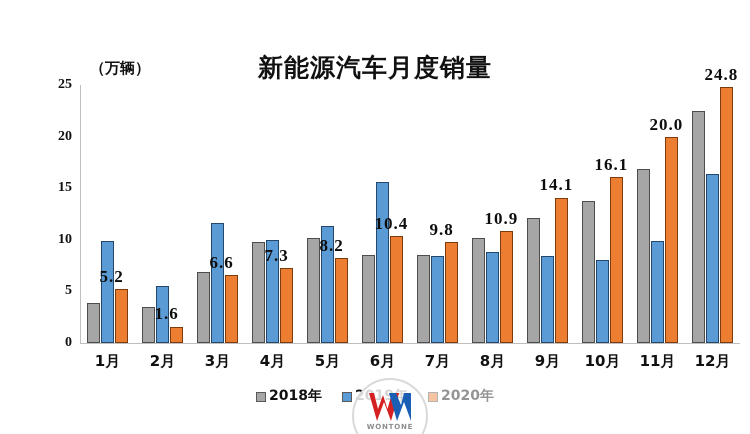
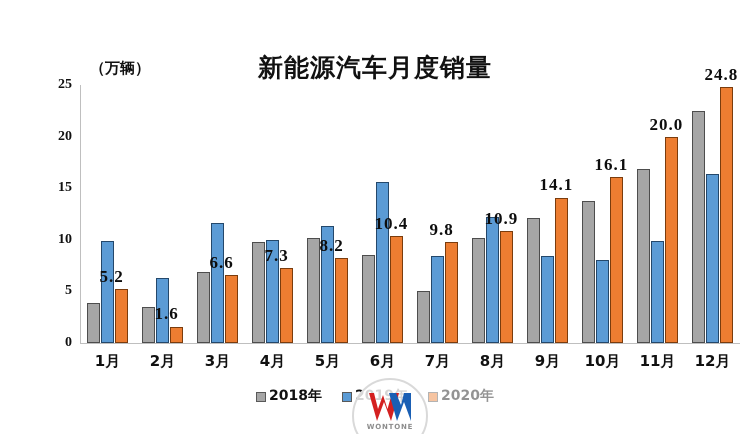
2019年/2月: 5.5 -> 6.3
2018年/7月: 8.5 -> 5.0
2019年/8月: 8.8 -> 12.2
